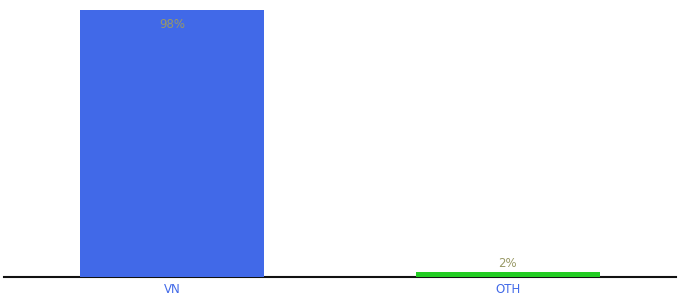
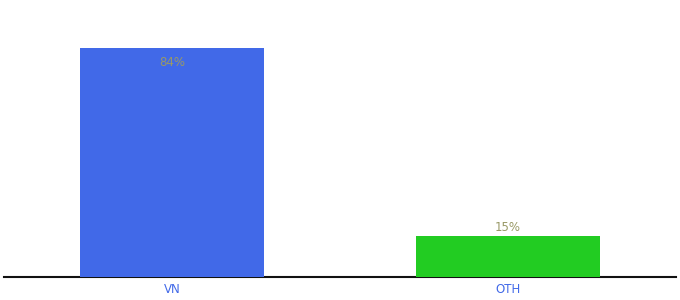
VN: 98% -> 84%
OTH: 2% -> 15%
